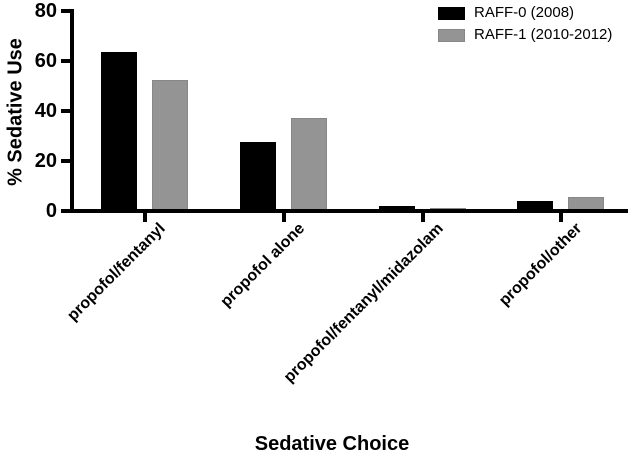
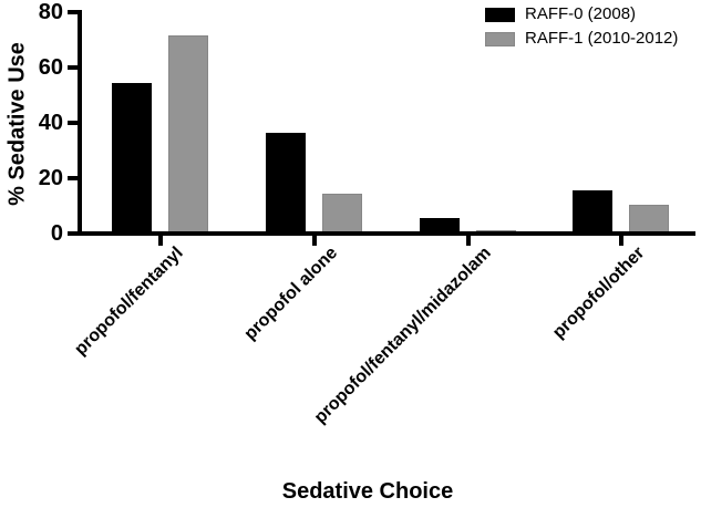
RAFF-0 (2008)/propofol/fentanyl: 64 -> 55
RAFF-1 (2010-2012)/propofol/fentanyl: 53 -> 72
RAFF-0 (2008)/propofol alone: 28 -> 37
RAFF-1 (2010-2012)/propofol alone: 38 -> 15
RAFF-0 (2008)/propofol/fentanyl/midazolam: 2 -> 6
RAFF-0 (2008)/propofol/other: 4 -> 16
RAFF-1 (2010-2012)/propofol/other: 6 -> 11
